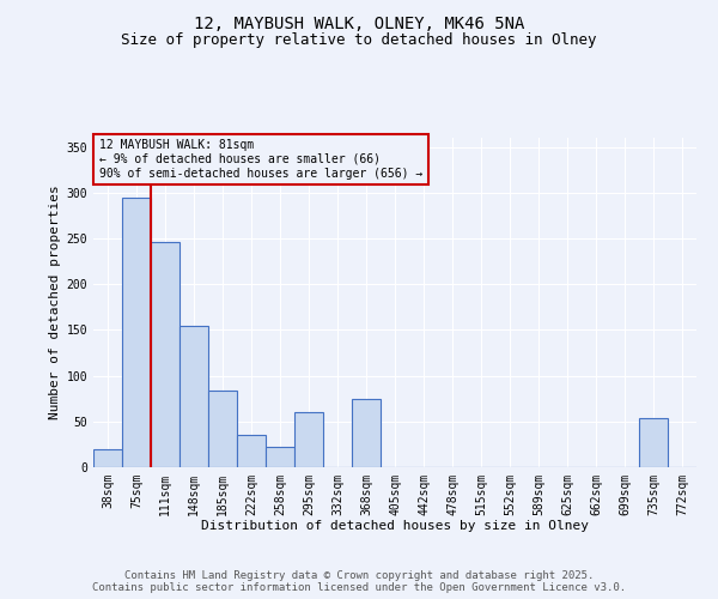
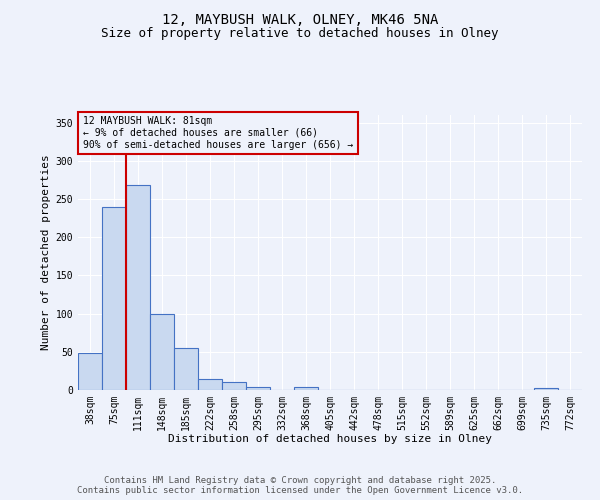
38sqm: 20 -> 48
75sqm: 294 -> 240
111sqm: 246 -> 268
148sqm: 154 -> 100
185sqm: 84 -> 55
222sqm: 36 -> 14
258sqm: 22 -> 10
295sqm: 60 -> 4
368sqm: 74 -> 4
735sqm: 54 -> 3
